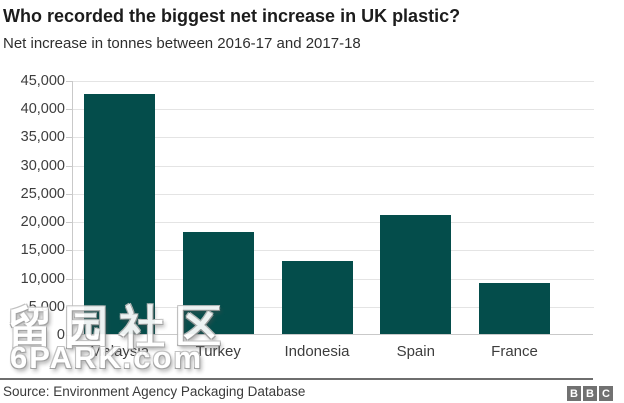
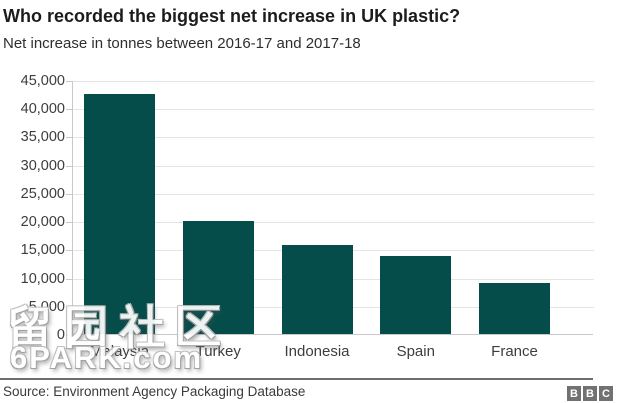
Turkey: 18000 -> 20000
Indonesia: 13000 -> 16000
Spain: 21000 -> 14000
